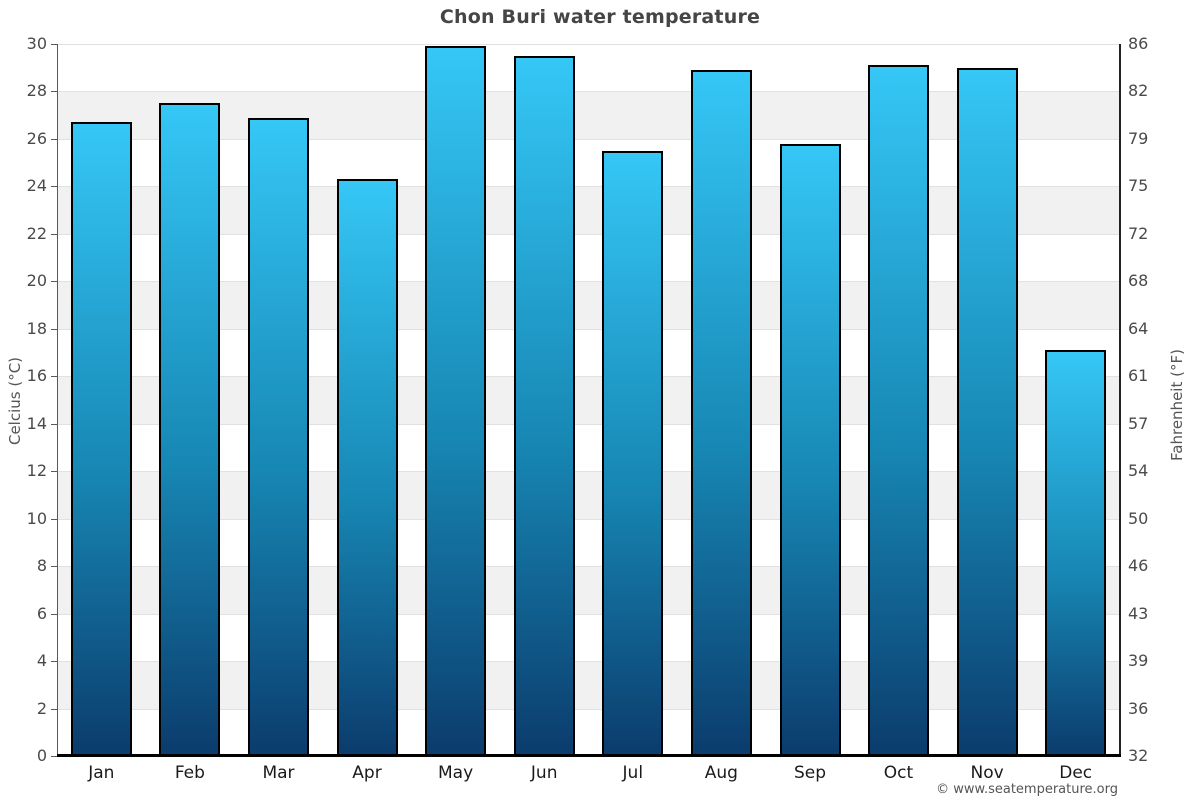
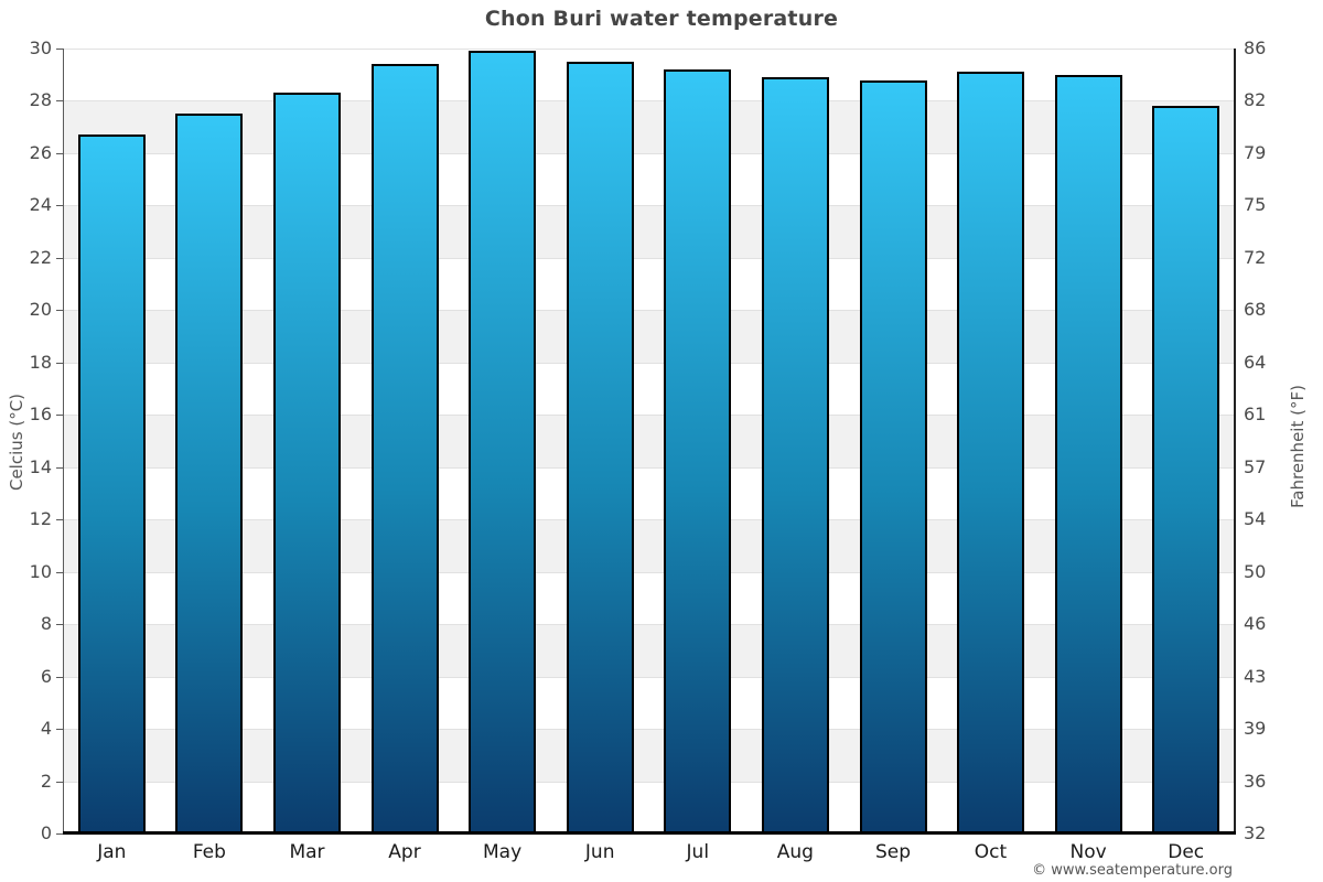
Mar: 26.9 -> 28.3
Apr: 24.3 -> 29.4
Jul: 25.5 -> 29.2
Sep: 25.8 -> 28.8
Dec: 17.1 -> 27.8
